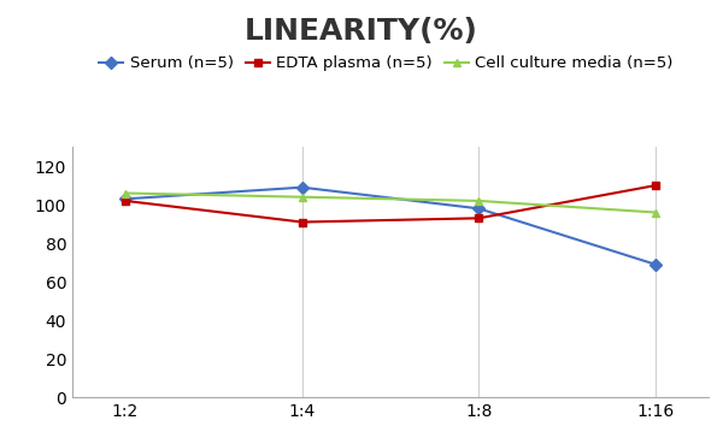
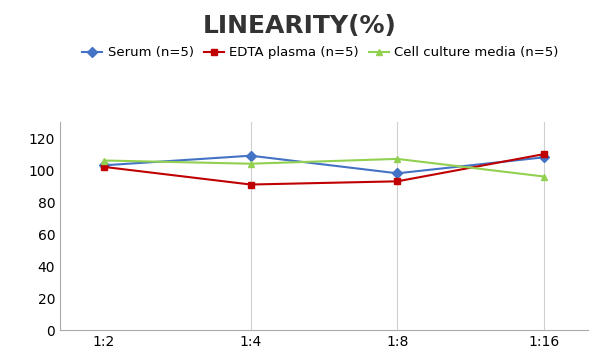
Cell culture media (n=5)/1:8: 102 -> 107
Serum (n=5)/1:16: 69 -> 108
